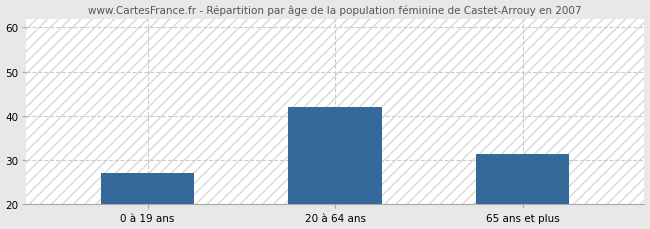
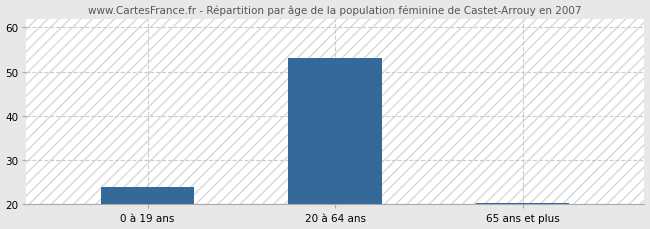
0 à 19 ans: 27.0 -> 24.0
20 à 64 ans: 42.0 -> 53.0
65 ans et plus: 31.5 -> 20.3
